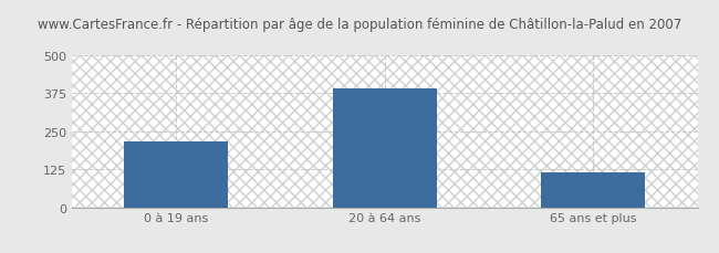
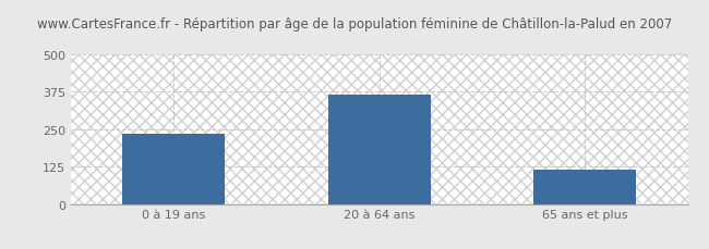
0 à 19 ans: 215 -> 235
20 à 64 ans: 390 -> 365
